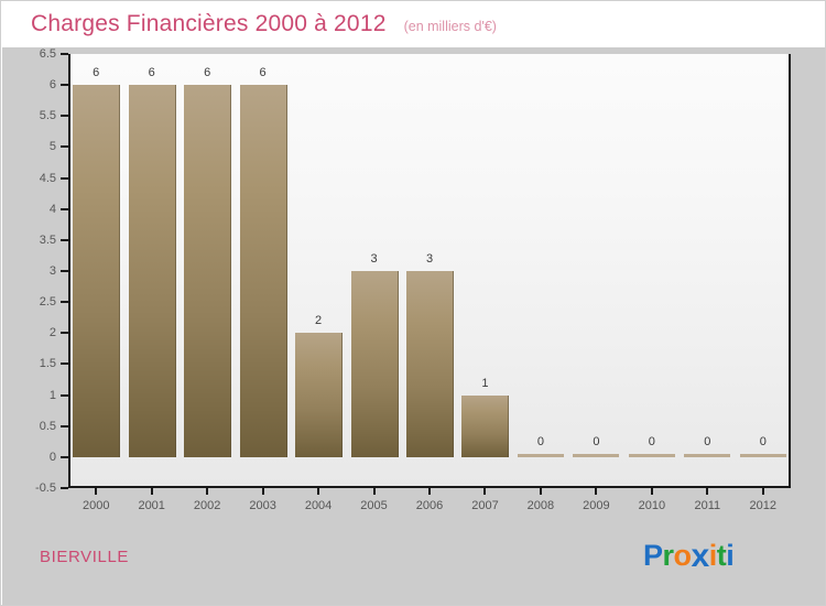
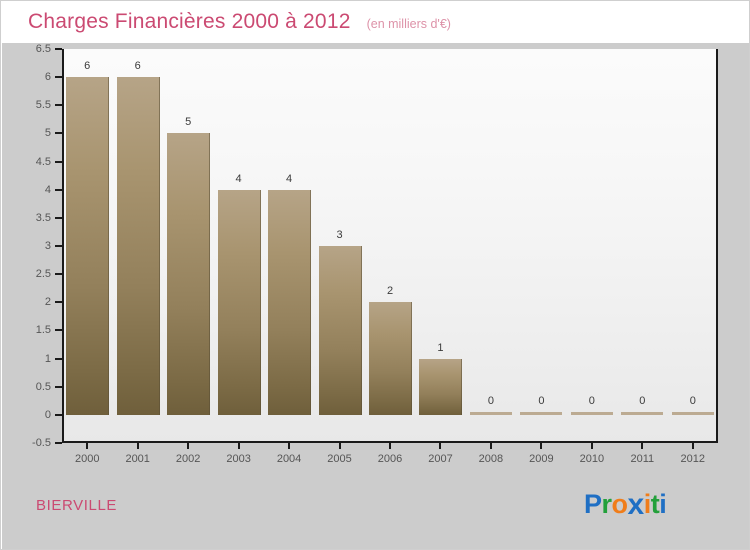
2002: 6 -> 5
2003: 6 -> 4
2004: 2 -> 4
2006: 3 -> 2
